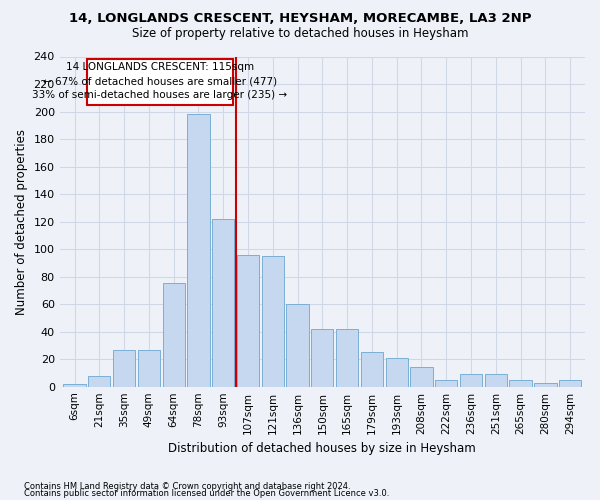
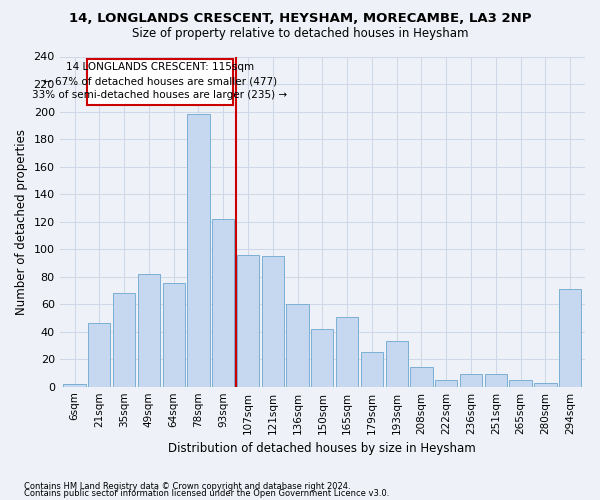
21sqm: 8 -> 46
35sqm: 27 -> 68
49sqm: 27 -> 82
165sqm: 42 -> 51
193sqm: 21 -> 33
294sqm: 5 -> 71
